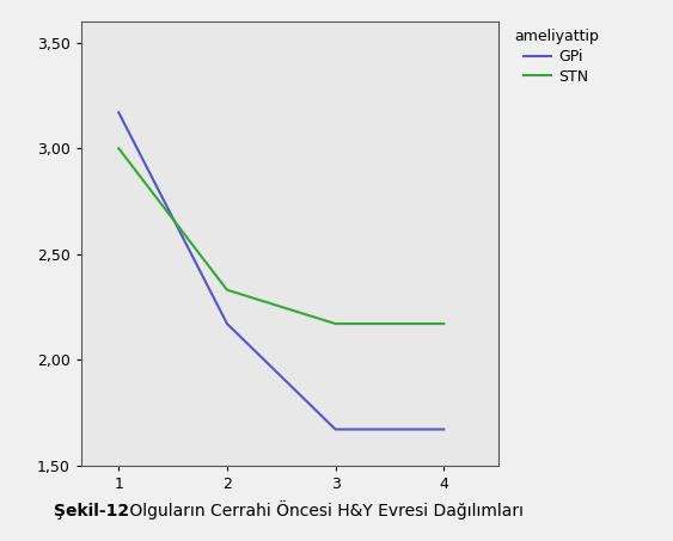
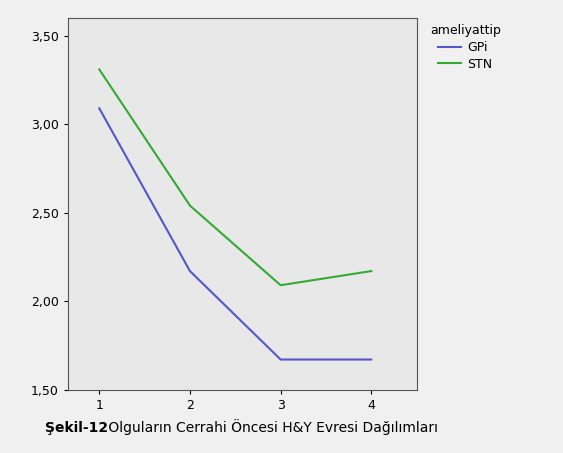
GPi/1: 3,17 -> 3,09
STN/1: 3,00 -> 3,31
STN/2: 2,33 -> 2,54
STN/3: 2,17 -> 2,09
